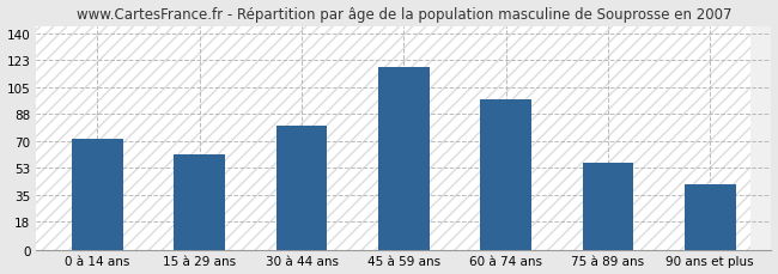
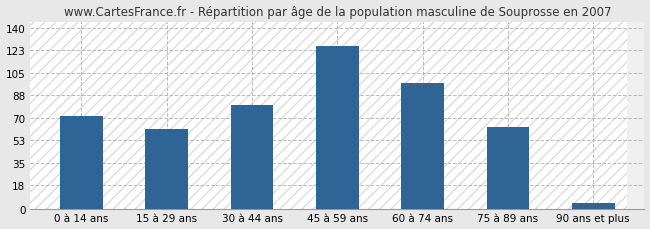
45 à 59 ans: 118 -> 126
75 à 89 ans: 56 -> 63
90 ans et plus: 42 -> 4
